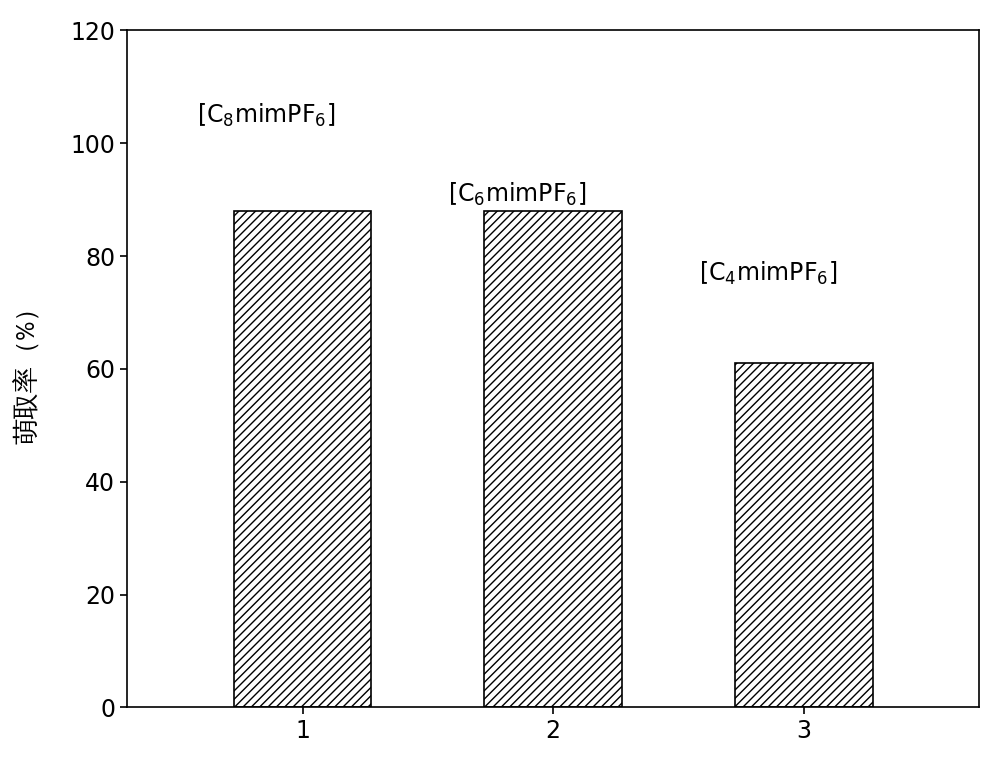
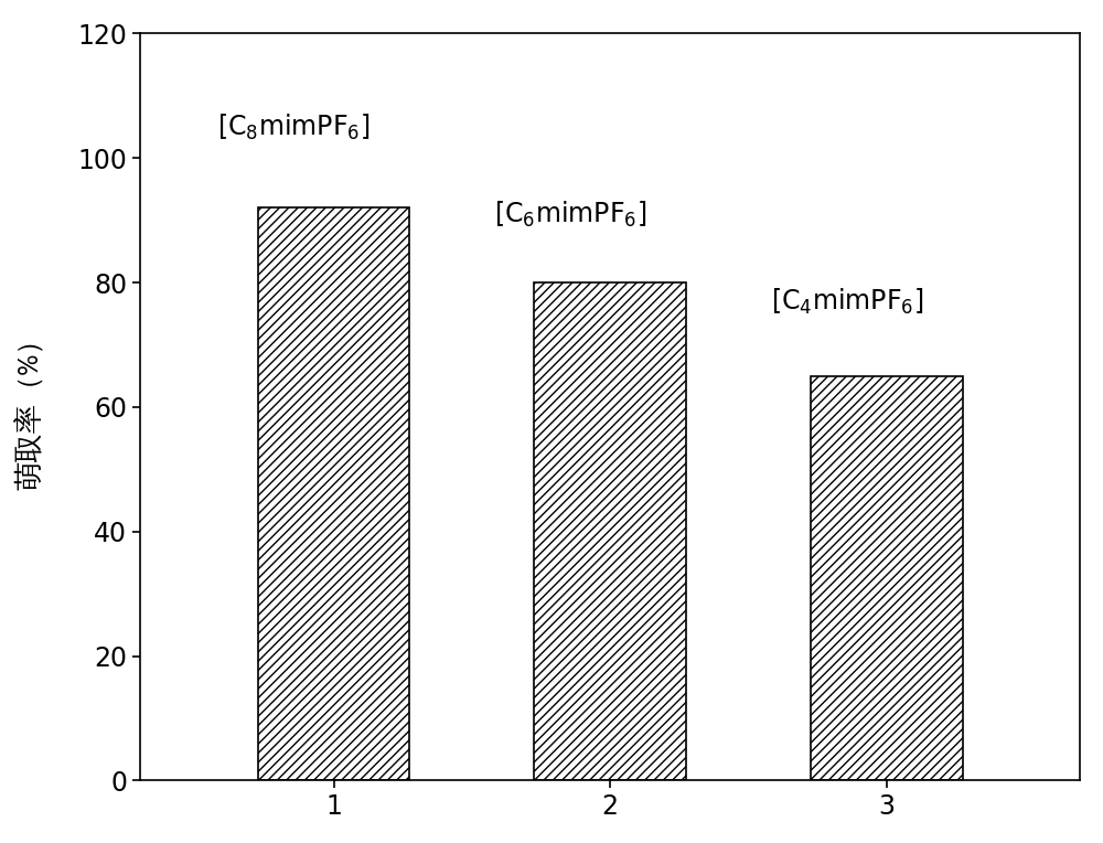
1: 88 -> 92
2: 88 -> 80
3: 61 -> 65
